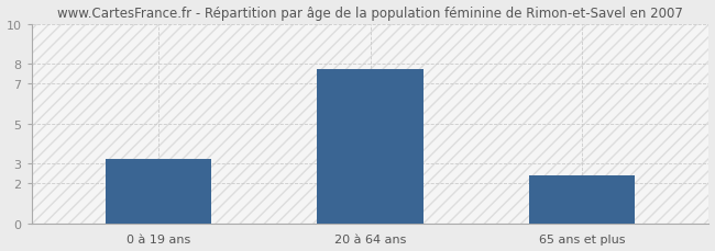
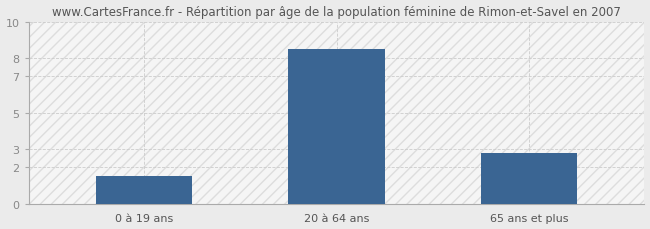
0 à 19 ans: 3.2 -> 1.5
20 à 64 ans: 7.7 -> 8.5
65 ans et plus: 2.4 -> 2.8
